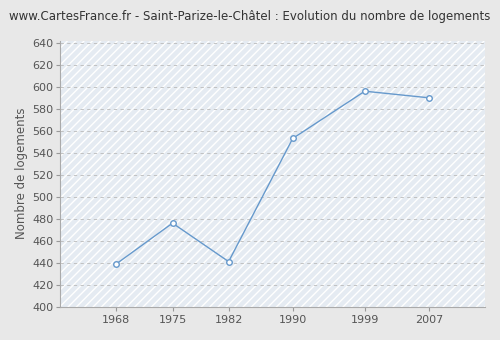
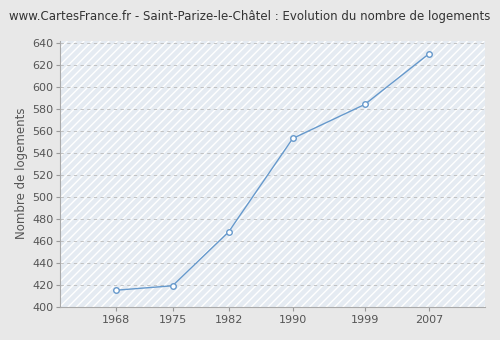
1968: 439 -> 415
1975: 476 -> 419
1982: 441 -> 468
1999: 596 -> 584
2007: 590 -> 630
